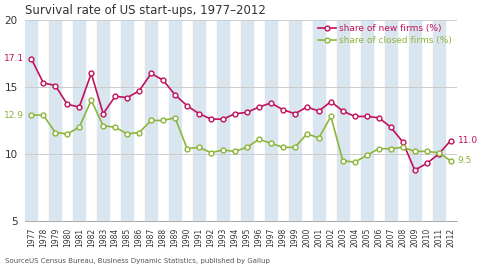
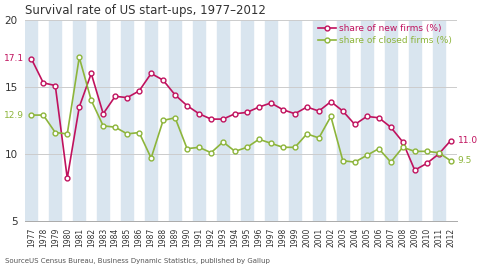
share of new firms (%)/1980: 13.7 -> 8.2
share of closed firms (%)/1981: 12.0 -> 17.2
share of closed firms (%)/1987: 12.5 -> 9.7
share of closed firms (%)/1993: 10.3 -> 10.9
share of new firms (%)/2004: 12.8 -> 12.2
share of closed firms (%)/2007: 10.4 -> 9.4
